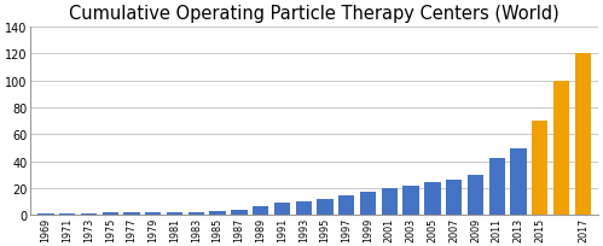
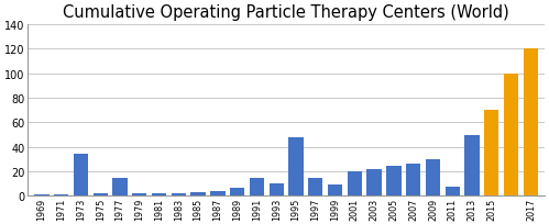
1973: 1 -> 34
1977: 2 -> 14
1991: 9 -> 14
1995: 12 -> 48
1999: 17 -> 9
2011: 42 -> 7
